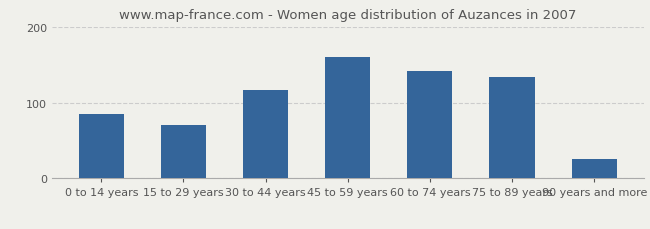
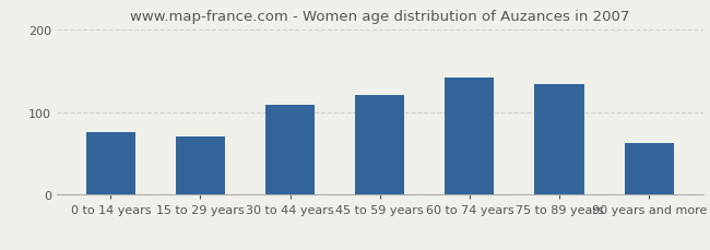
0 to 14 years: 85 -> 76
30 to 44 years: 117 -> 108
45 to 59 years: 160 -> 120
90 years and more: 25 -> 62
